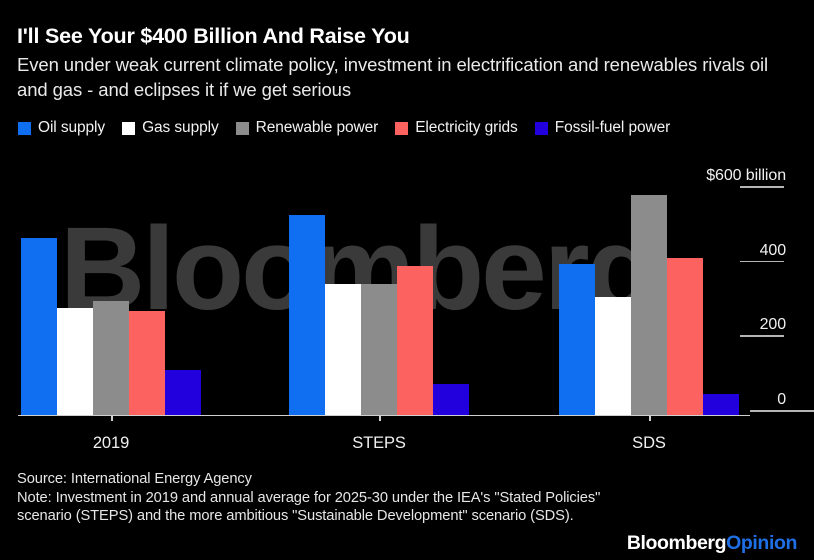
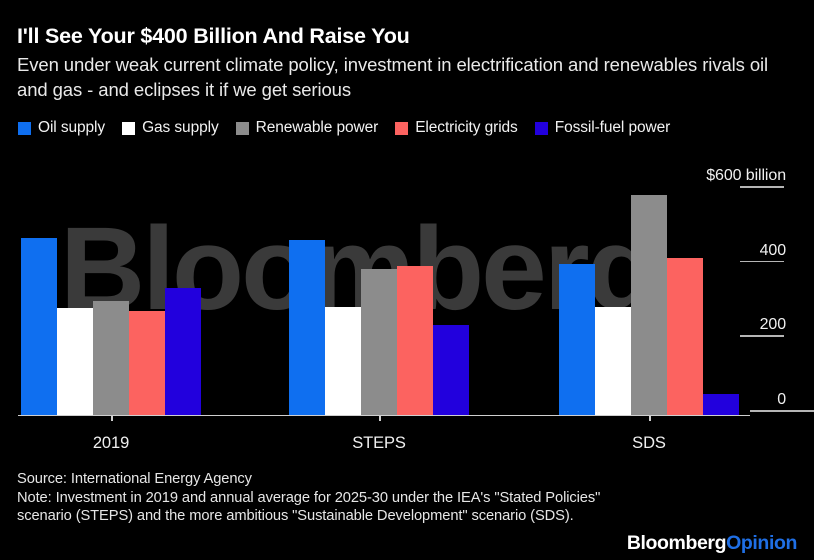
Fossil-fuel power/2019: 120 -> 340
Oil supply/STEPS: 540 -> 470
Gas supply/STEPS: 350 -> 290
Renewable power/STEPS: 350 -> 390
Fossil-fuel power/STEPS: 80 -> 240
Gas supply/SDS: 320 -> 290
